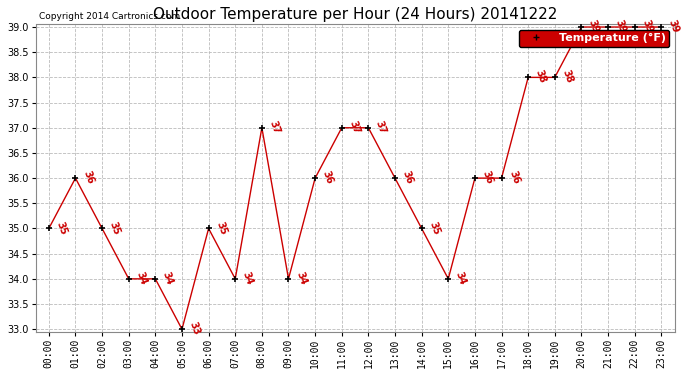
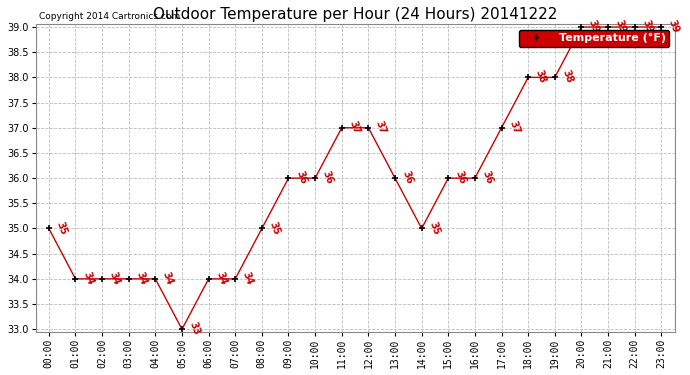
01:00: 36 -> 34
02:00: 35 -> 34
06:00: 35 -> 34
08:00: 37 -> 35
09:00: 34 -> 36
15:00: 34 -> 36
17:00: 36 -> 37
